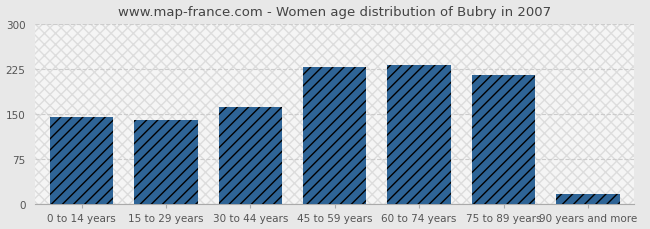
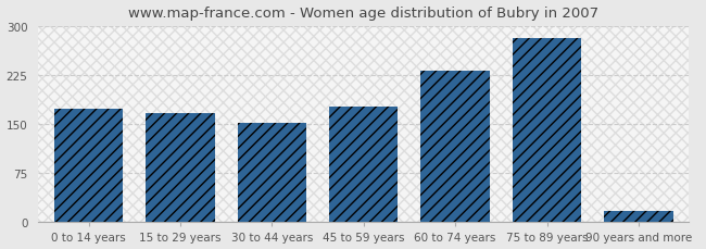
0 to 14 years: 145 -> 174
15 to 29 years: 140 -> 168
30 to 44 years: 162 -> 152
45 to 59 years: 229 -> 178
75 to 89 years: 215 -> 282
